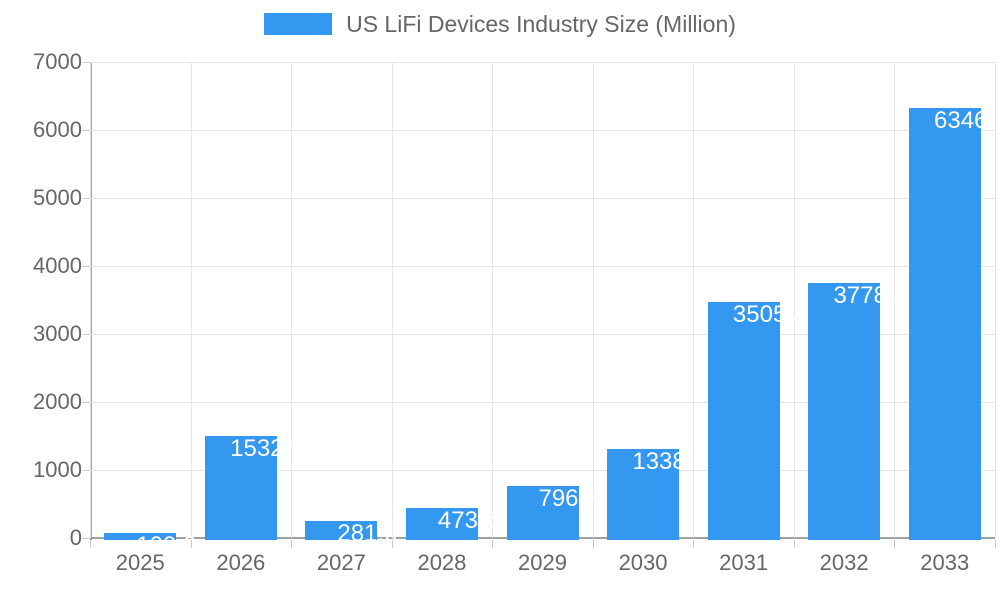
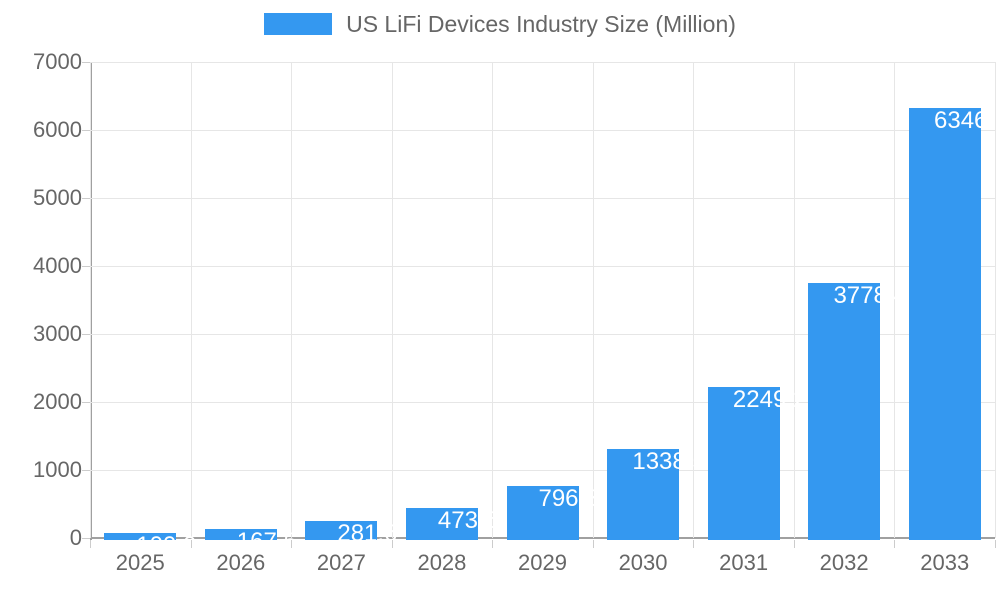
2026: 1532.9 -> 167.5
2031: 3505.8 -> 2249.2
